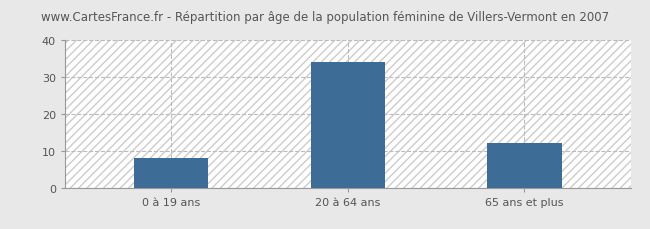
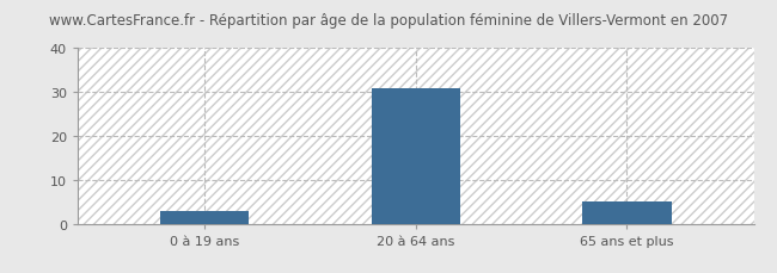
0 à 19 ans: 8 -> 3
20 à 64 ans: 34 -> 31
65 ans et plus: 12 -> 5
